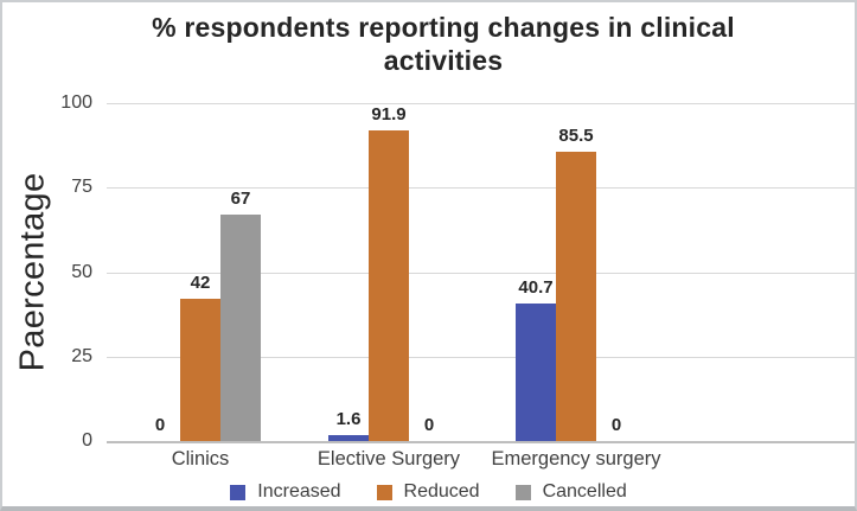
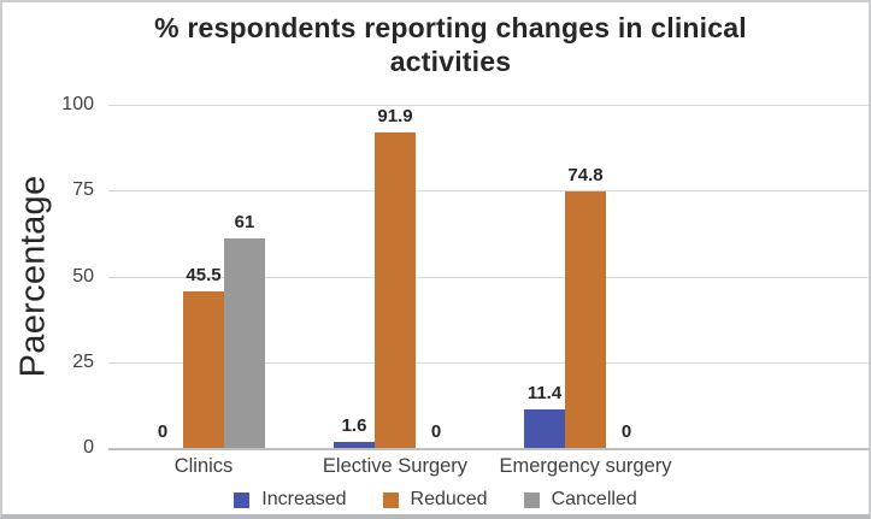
Reduced/Clinics: 42 -> 45.5
Cancelled/Clinics: 67 -> 61
Increased/Emergency surgery: 40.7 -> 11.4
Reduced/Emergency surgery: 85.5 -> 74.8
